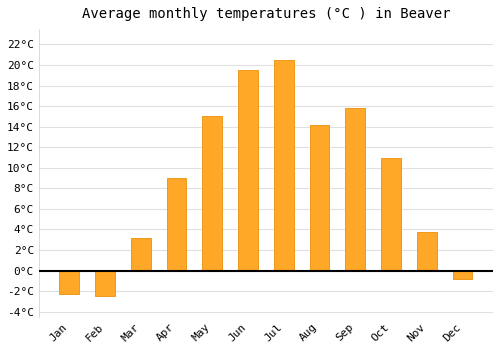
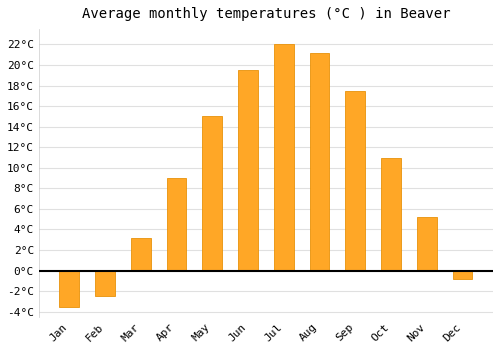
Jan: -2.3°C -> -3.5°C
Jul: 20.5°C -> 22.0°C
Aug: 14.2°C -> 21.2°C
Sep: 15.8°C -> 17.5°C
Nov: 3.8°C -> 5.2°C
